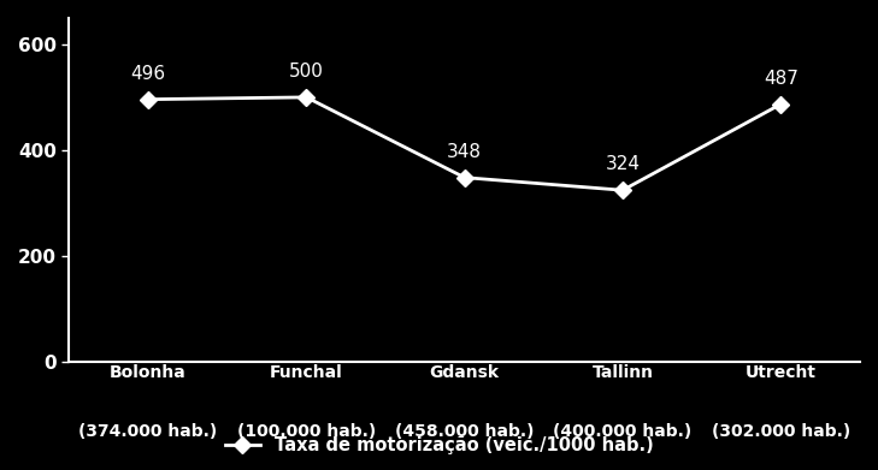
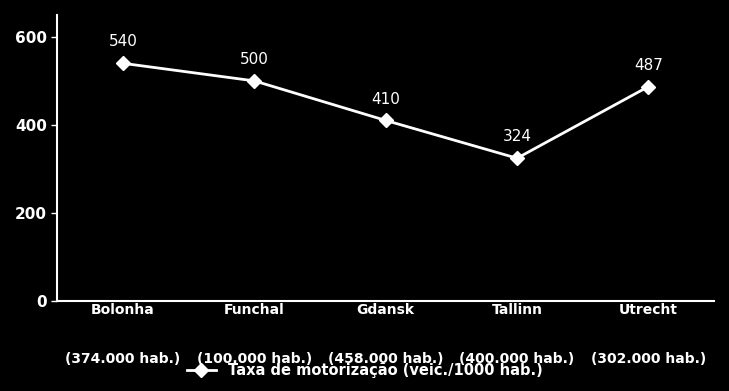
Bolonha: 496 -> 540
Gdansk: 348 -> 410
